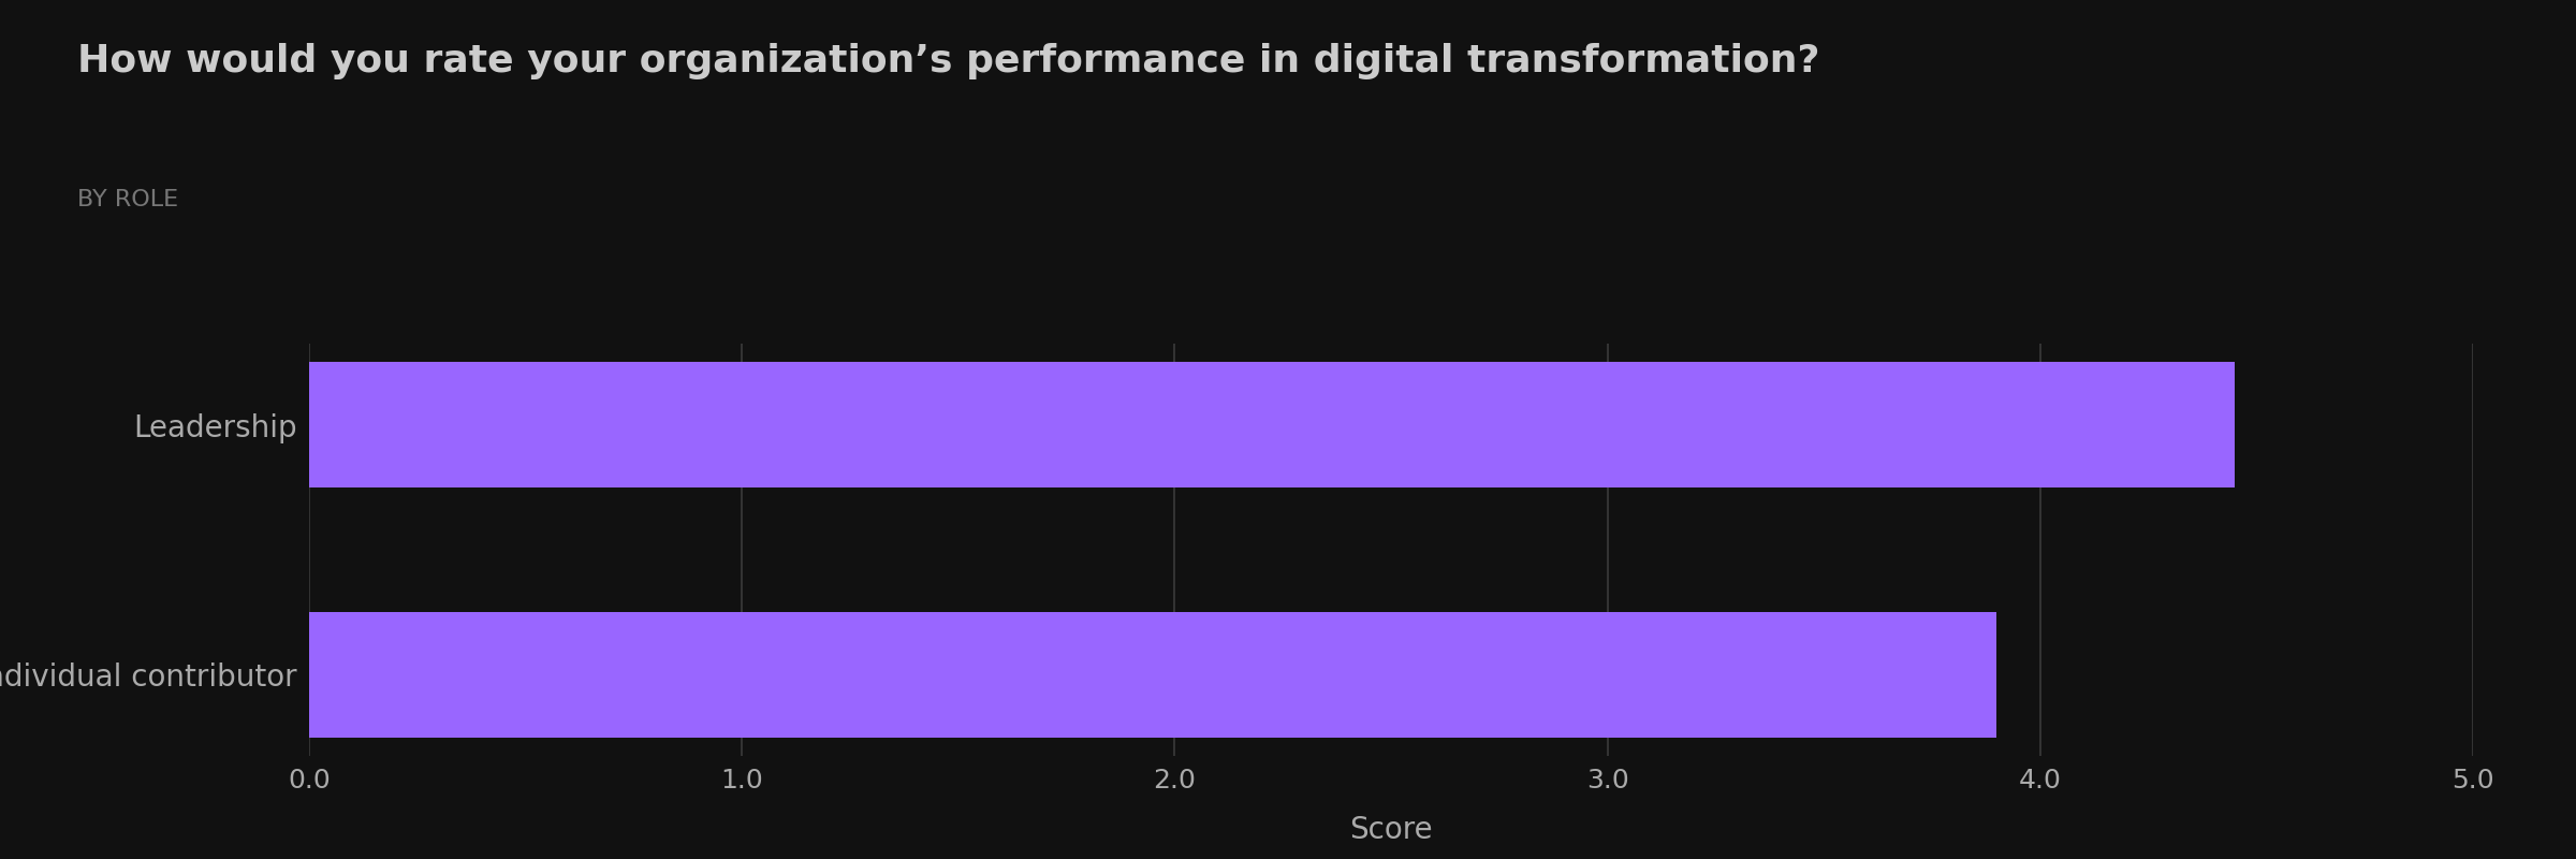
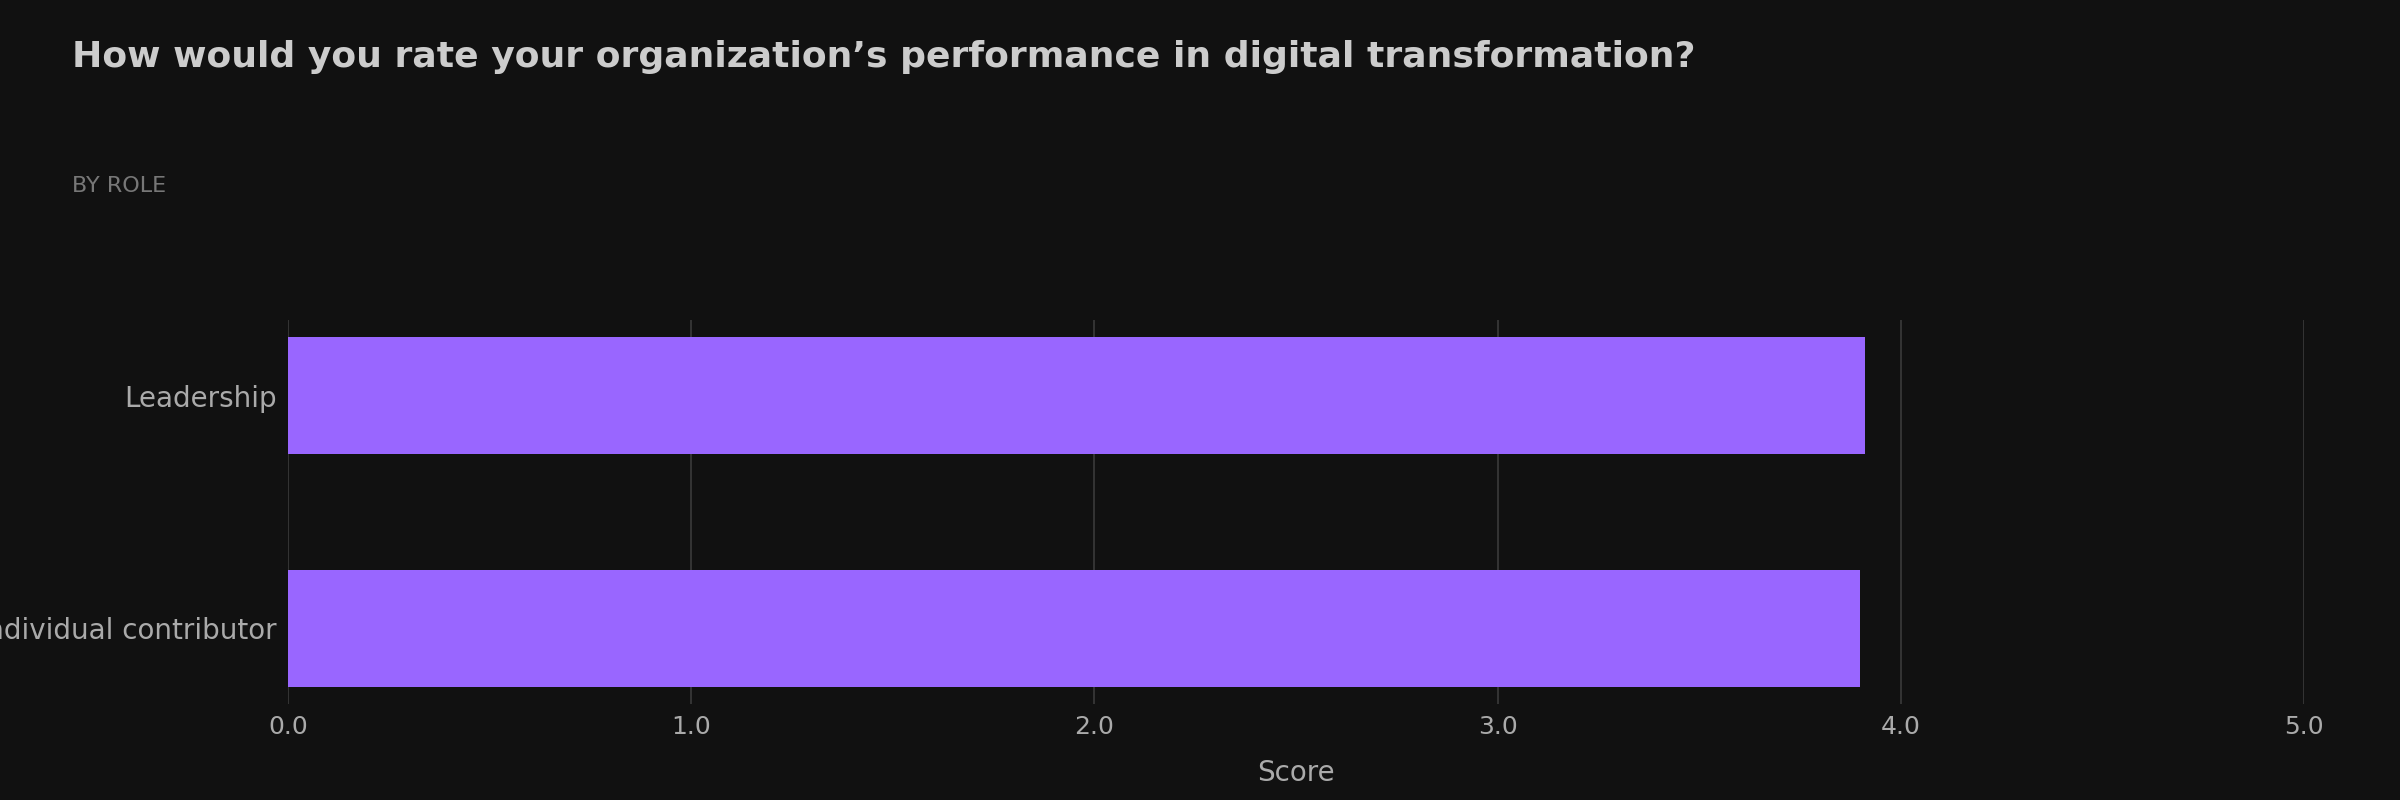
Leadership: 4.45 -> 3.91
